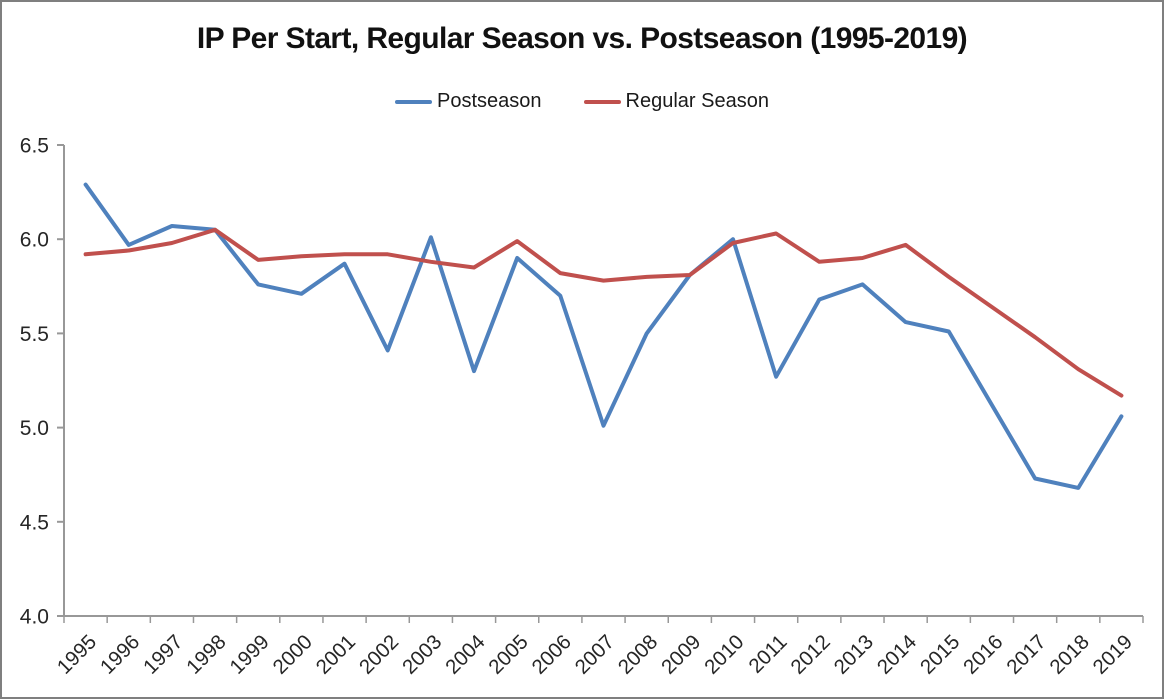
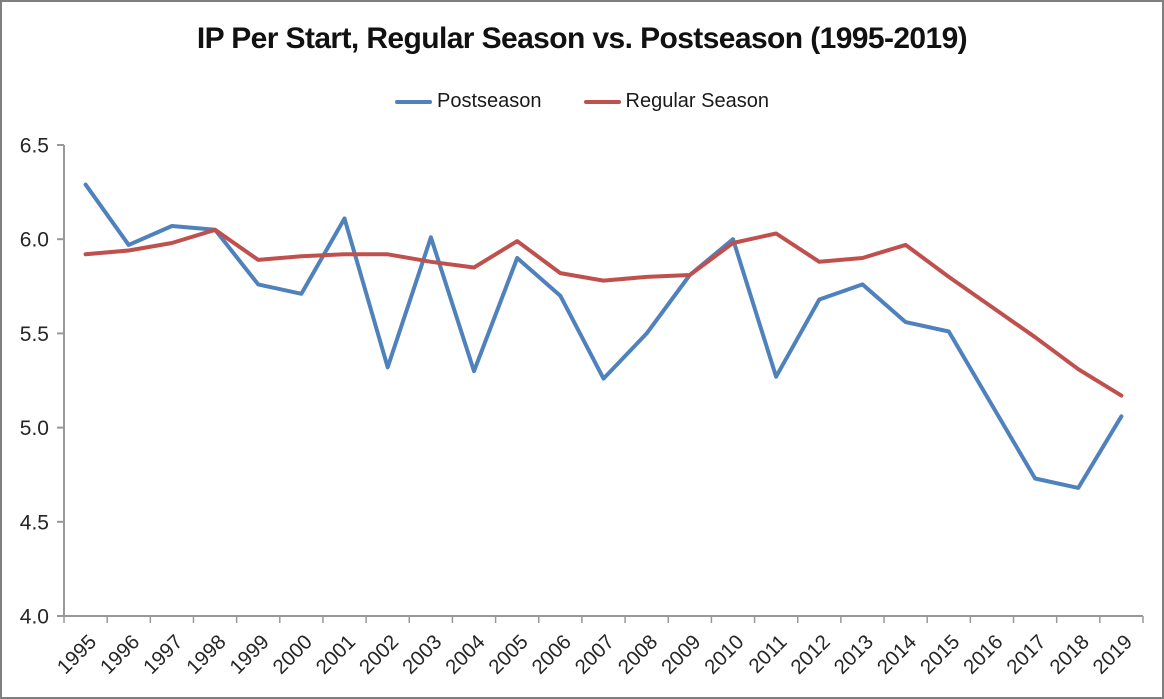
Postseason/2001: 5.87 -> 6.11
Postseason/2002: 5.41 -> 5.32
Postseason/2007: 5.01 -> 5.26
